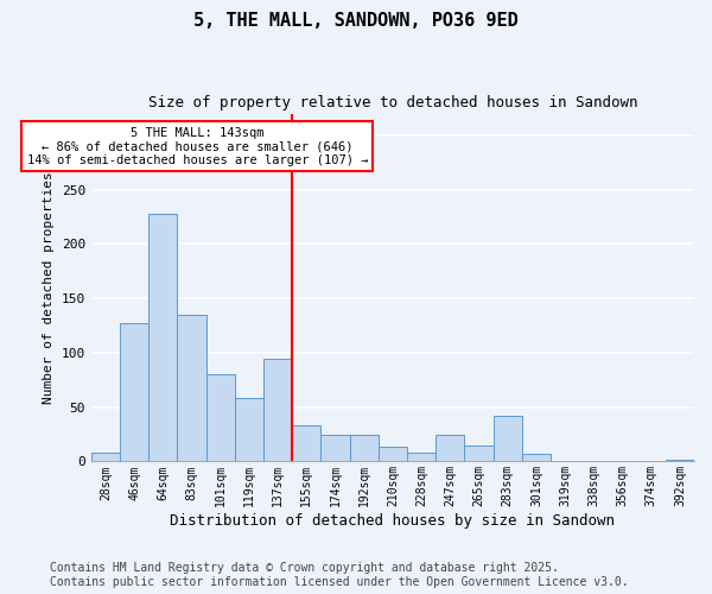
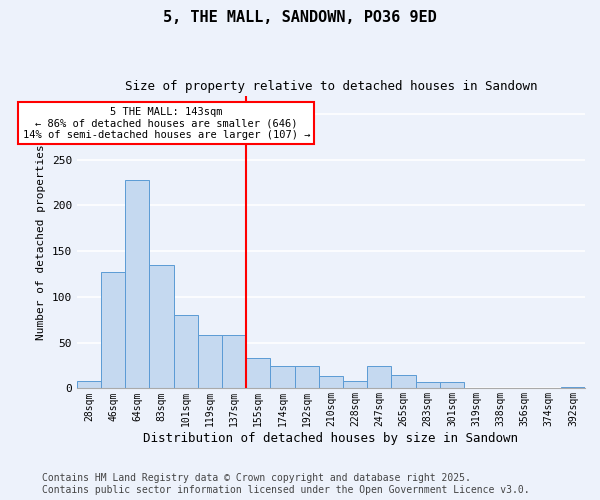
137sqm: 94 -> 58
283sqm: 42 -> 7
